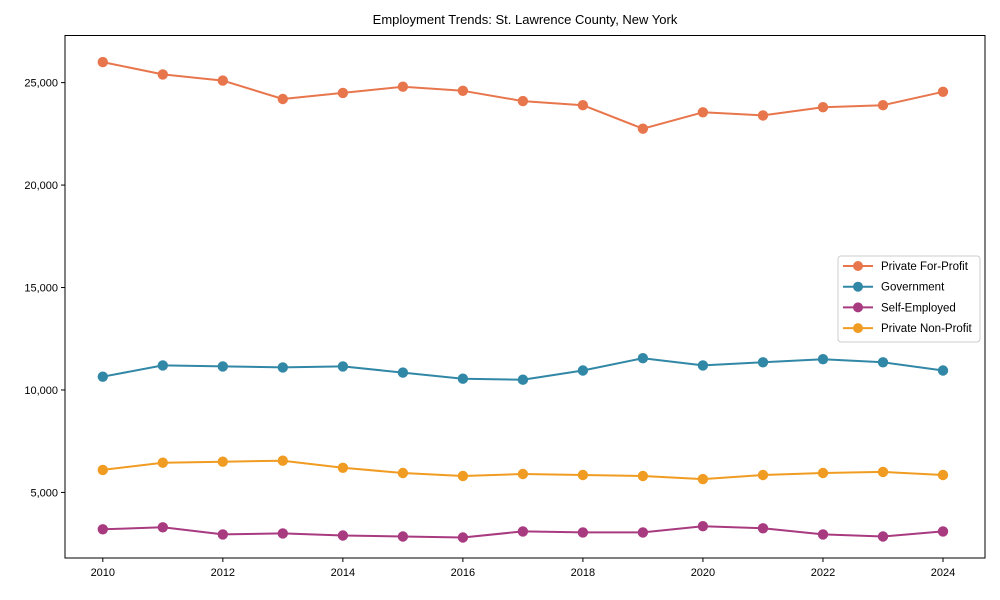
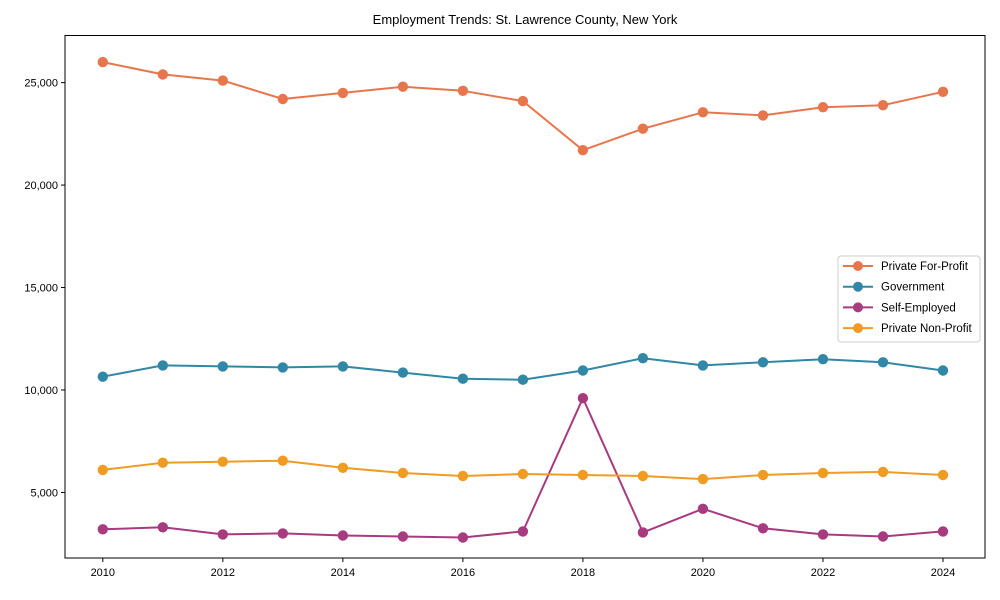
Private For-Profit/2018: 23900 -> 21700
Self-Employed/2018: 3000 -> 9600
Self-Employed/2020: 3400 -> 4200
